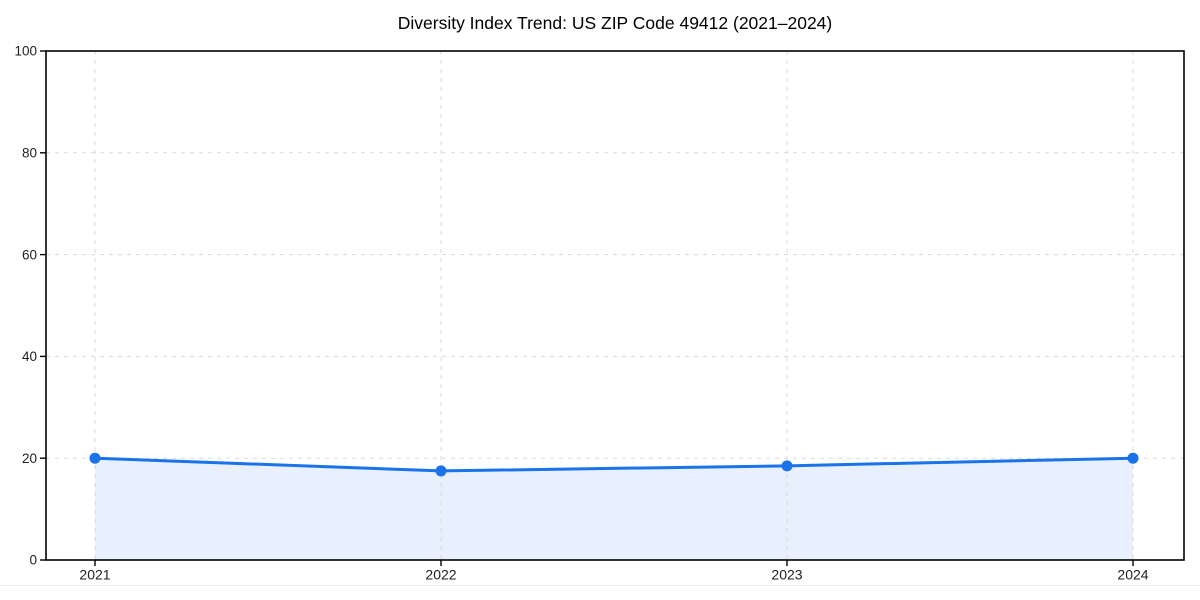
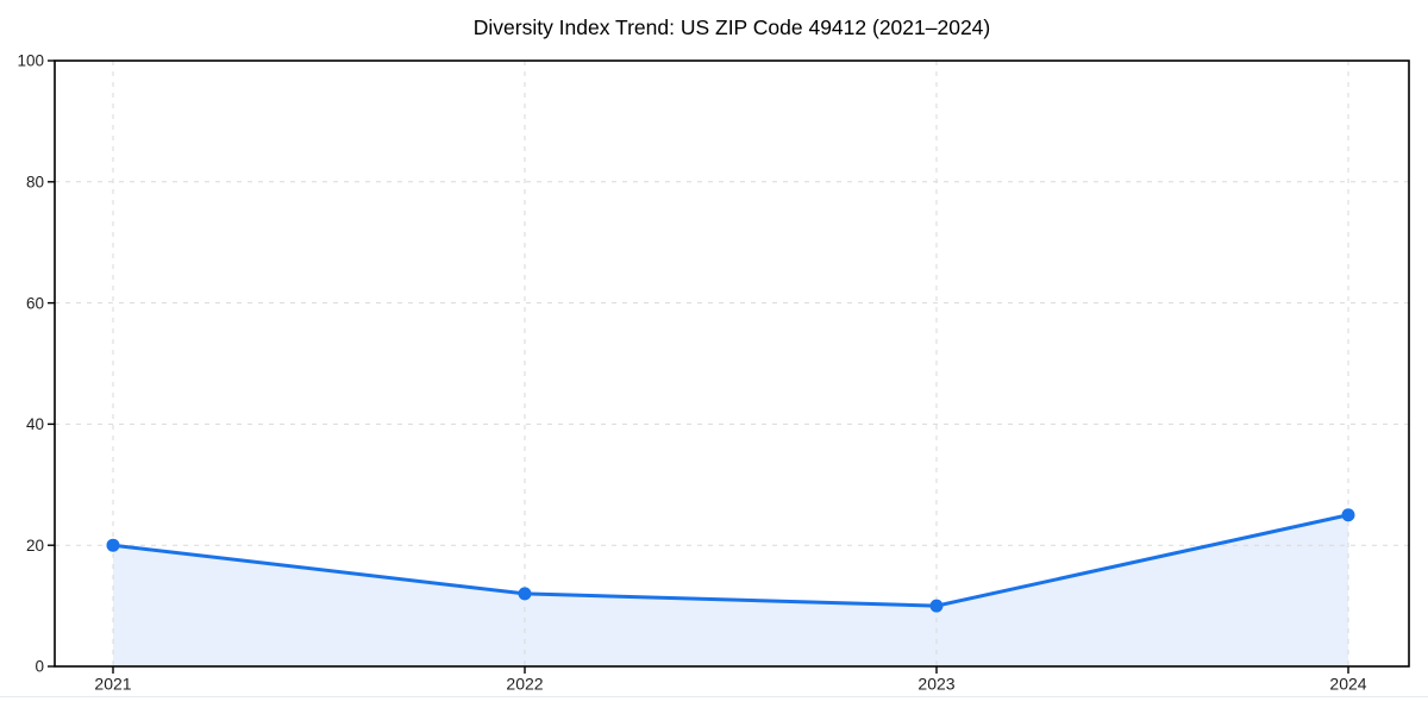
2022: 18 -> 12
2023: 18 -> 10
2024: 20 -> 25
